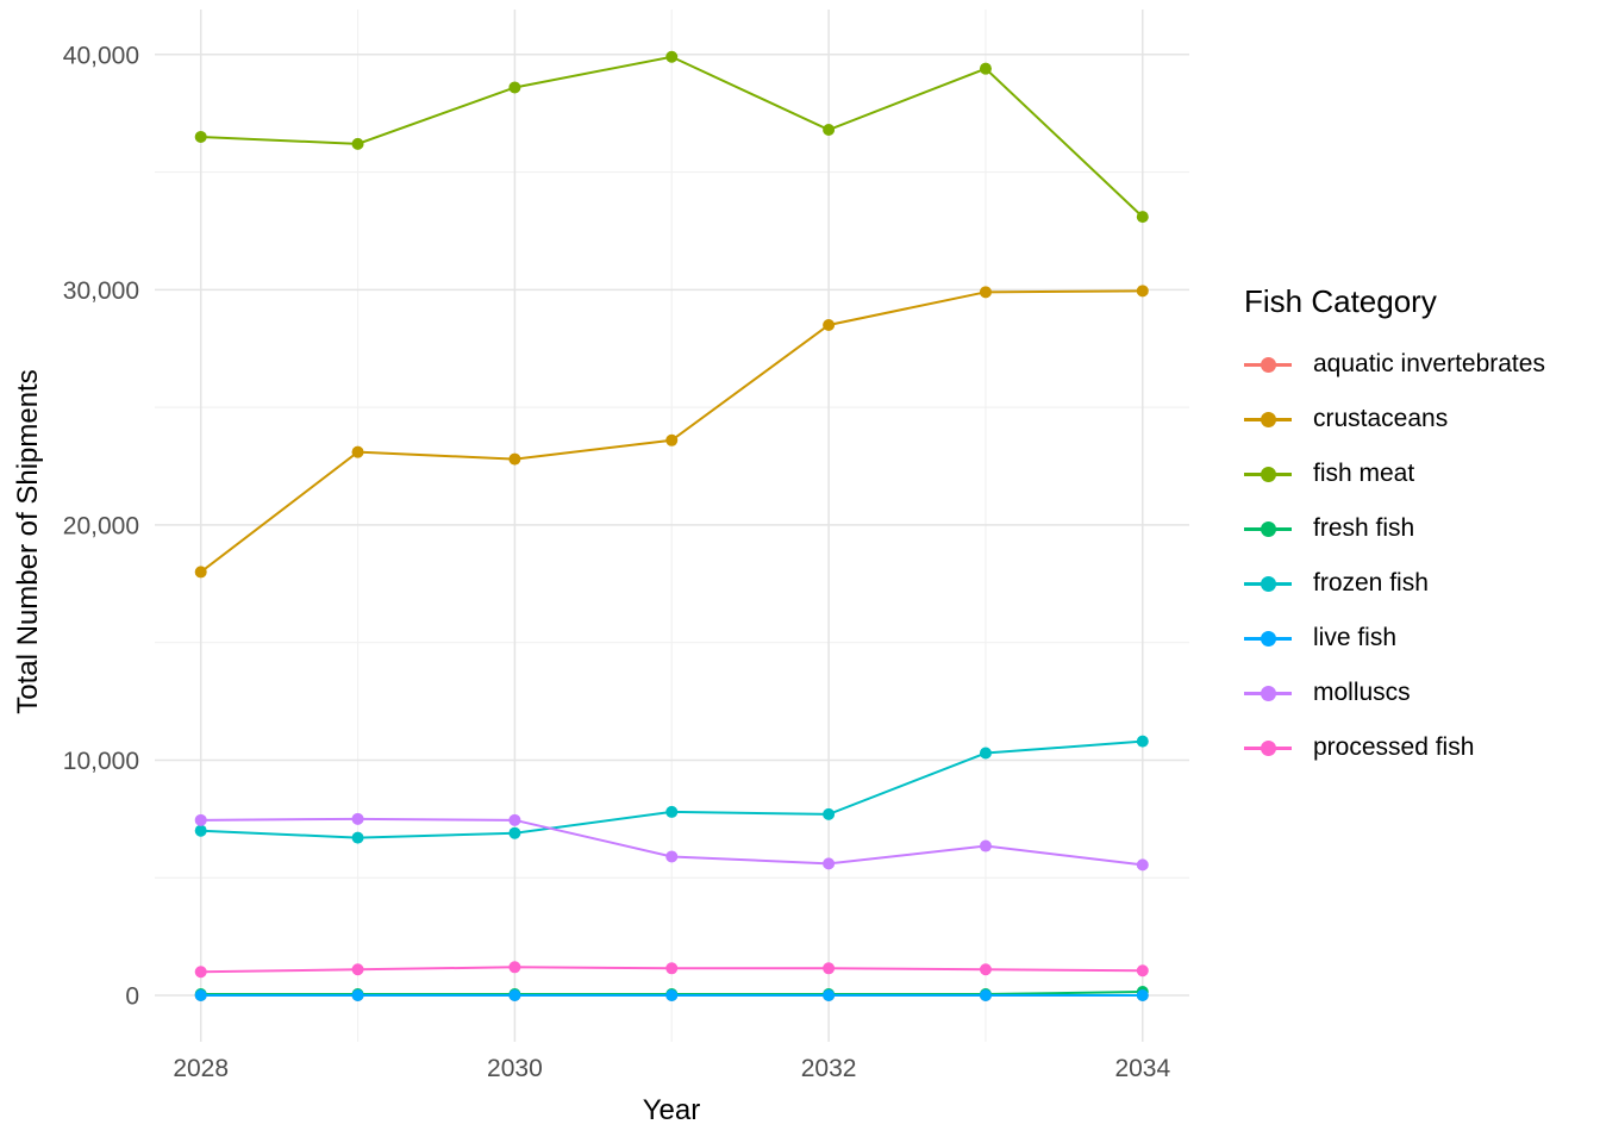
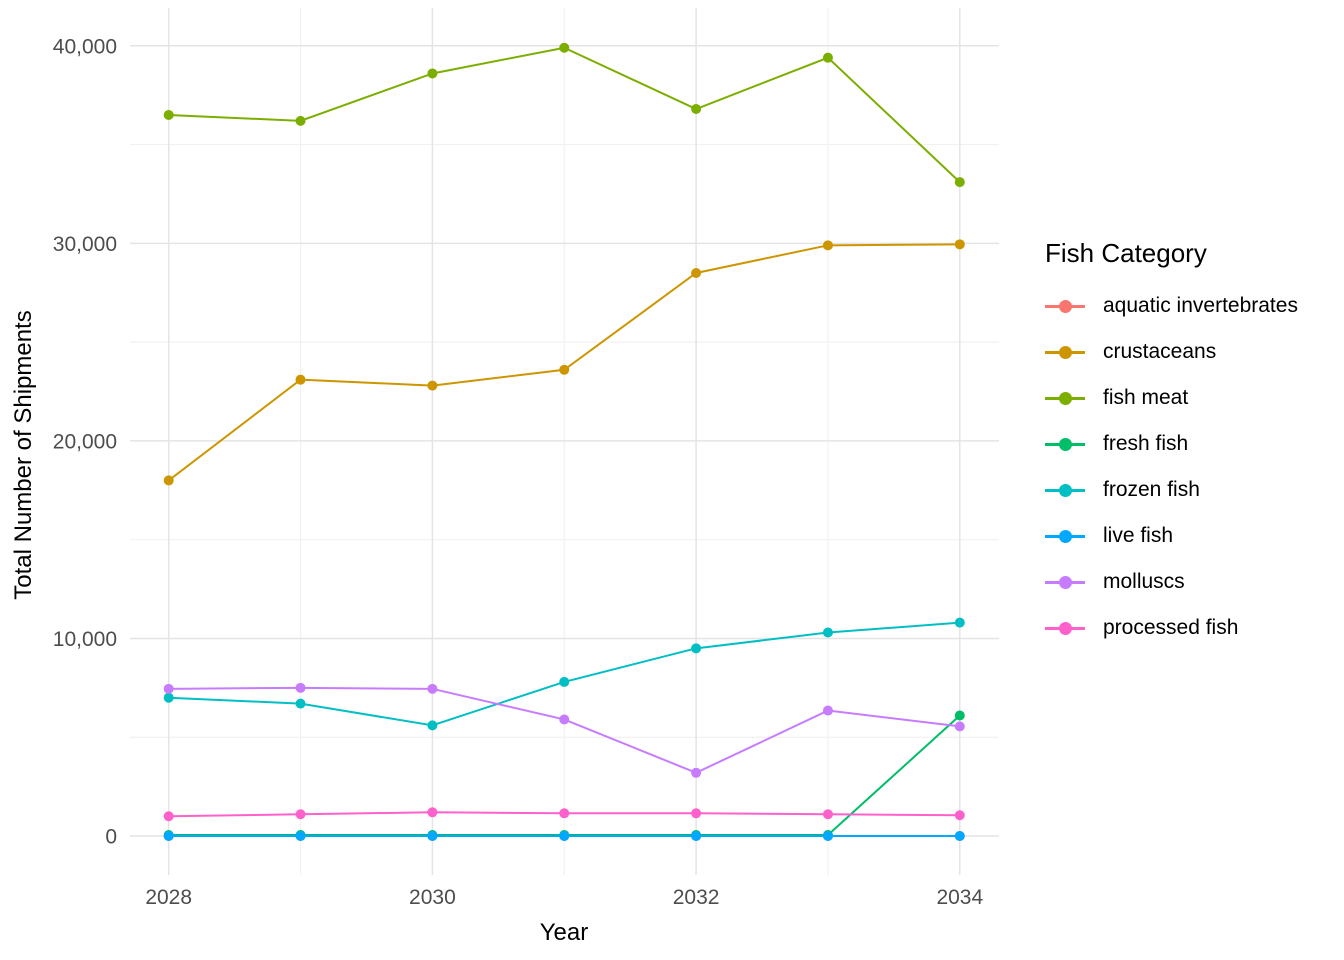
frozen fish/2030: 6900 -> 5600
frozen fish/2032: 7700 -> 9500
molluscs/2032: 5600 -> 3200
fresh fish/2034: 200 -> 6100
